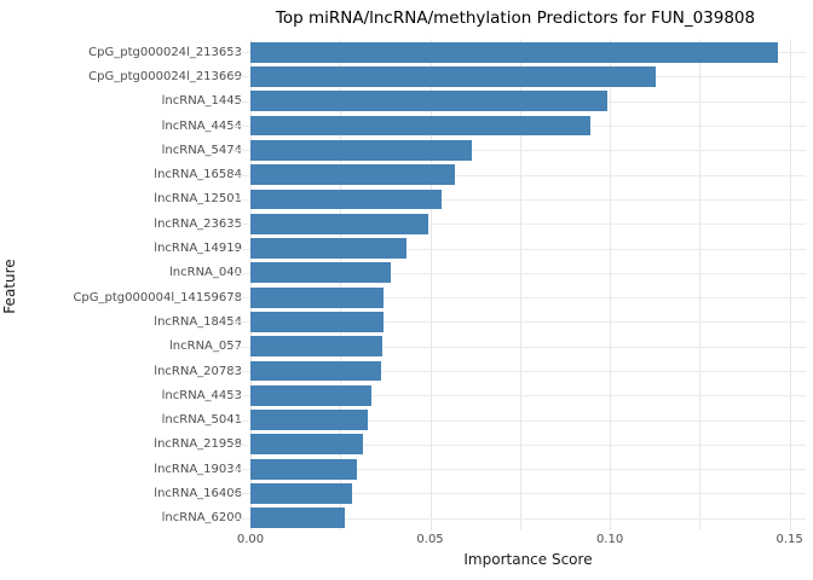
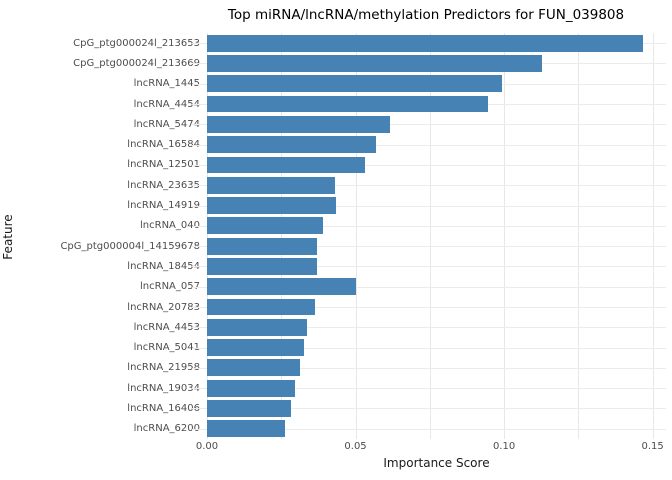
lncRNA_23635: 0.049 -> 0.043
lncRNA_057: 0.037 -> 0.050
